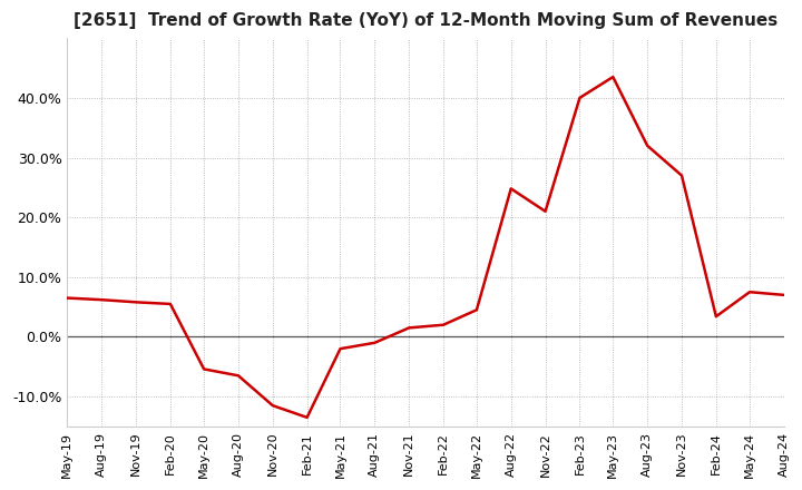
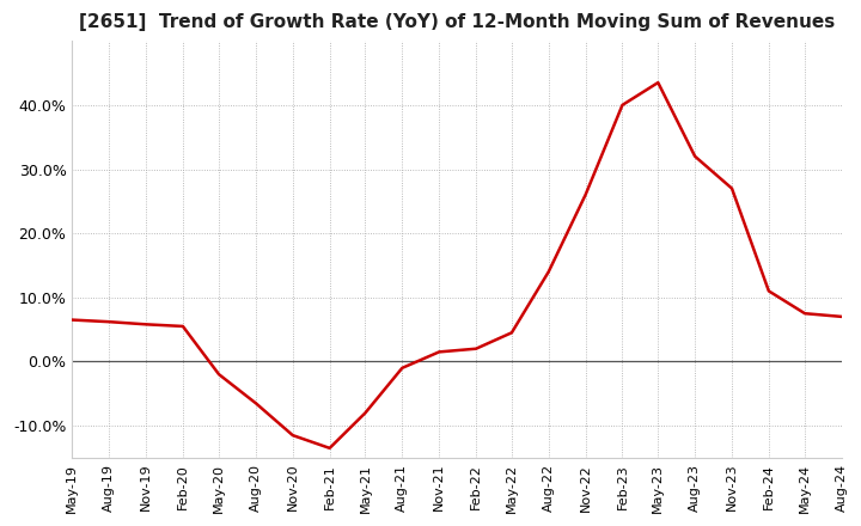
May-20: -5.4% -> -2.0%
May-21: -2.0% -> -8.0%
Aug-22: 24.8% -> 14.0%
Nov-22: 21.0% -> 26.0%
Feb-24: 3.4% -> 11.0%
